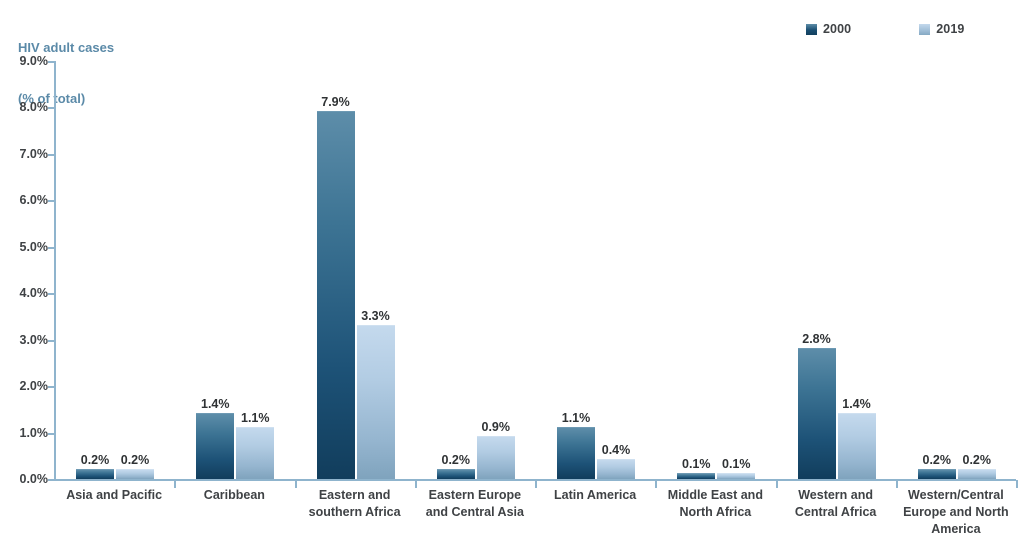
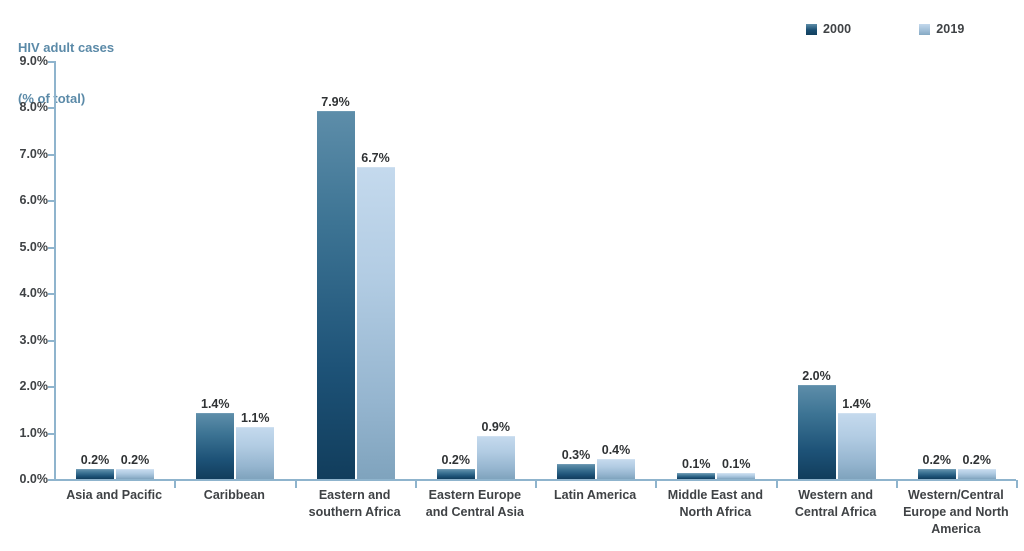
2019/Eastern and southern Africa: 3.3% -> 6.7%
2000/Latin America: 1.1% -> 0.3%
2000/Western and Central Africa: 2.8% -> 2.0%
